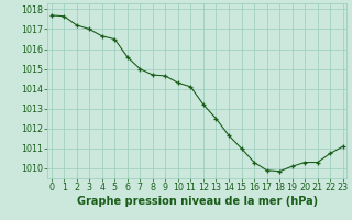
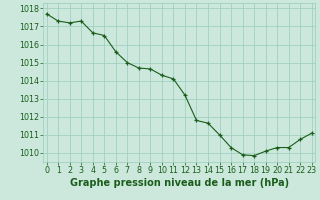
1: 1017.6 -> 1017.3
3: 1017.0 -> 1017.3
13: 1012.5 -> 1011.8
